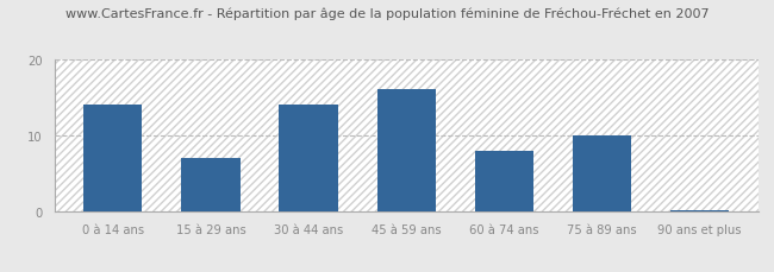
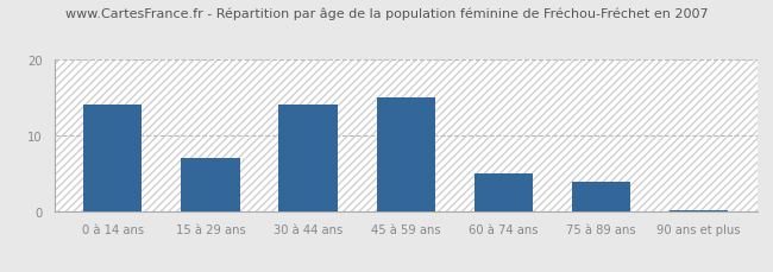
45 à 59 ans: 16.0 -> 15.0
60 à 74 ans: 8.0 -> 5.0
75 à 89 ans: 10.0 -> 4.0
